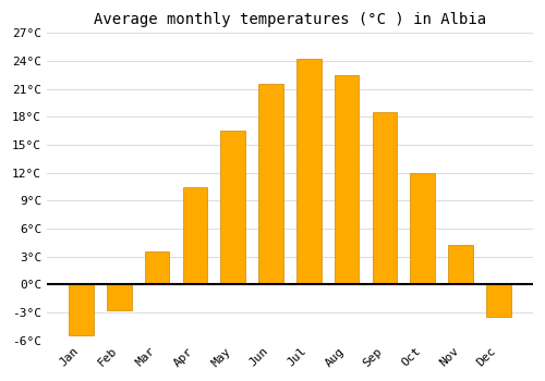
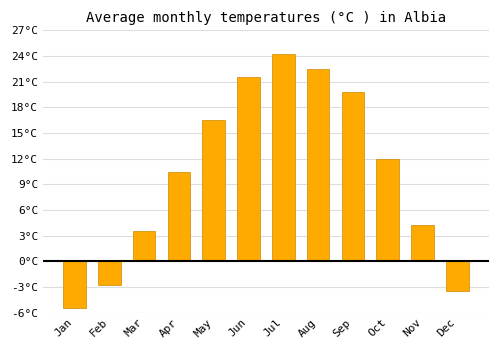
Sep: 18.5°C -> 19.8°C
